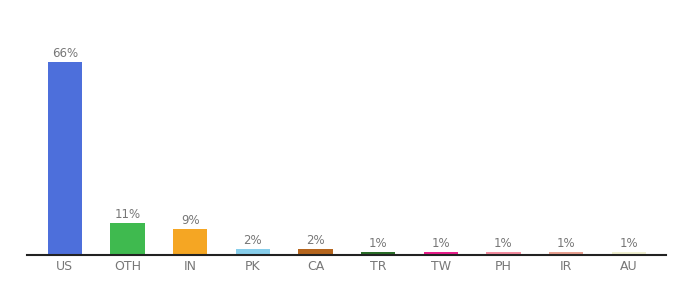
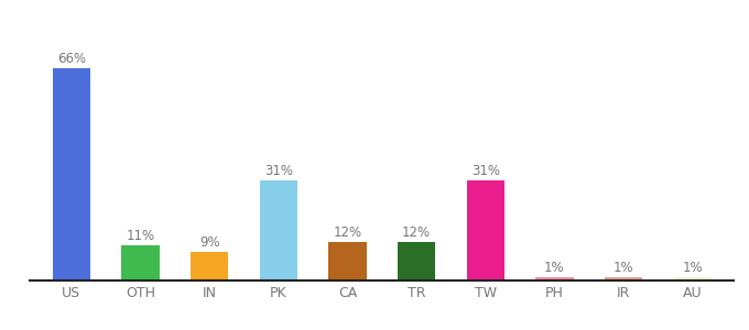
PK: 2% -> 31%
CA: 2% -> 12%
TR: 1% -> 12%
TW: 1% -> 31%
